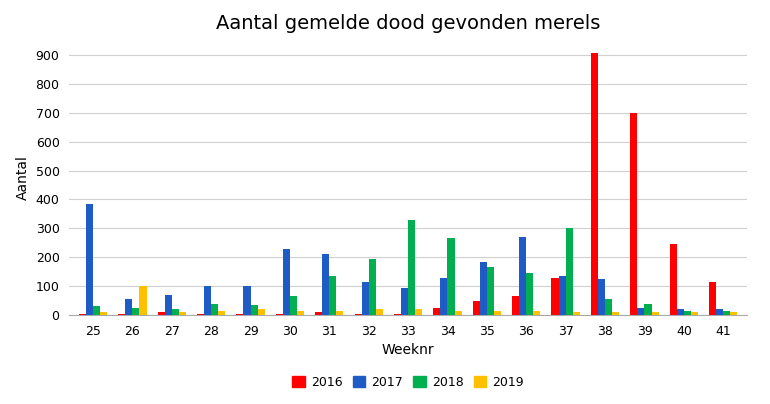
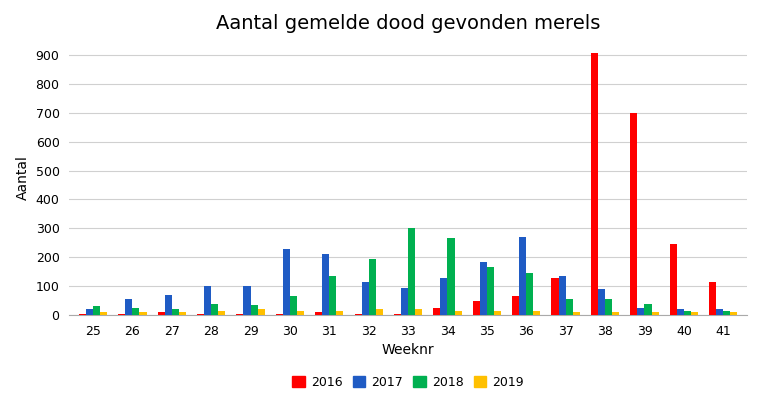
2017/25: 385 -> 20
2019/26: 100 -> 10
2018/33: 330 -> 300
2018/37: 300 -> 55
2017/38: 125 -> 90
